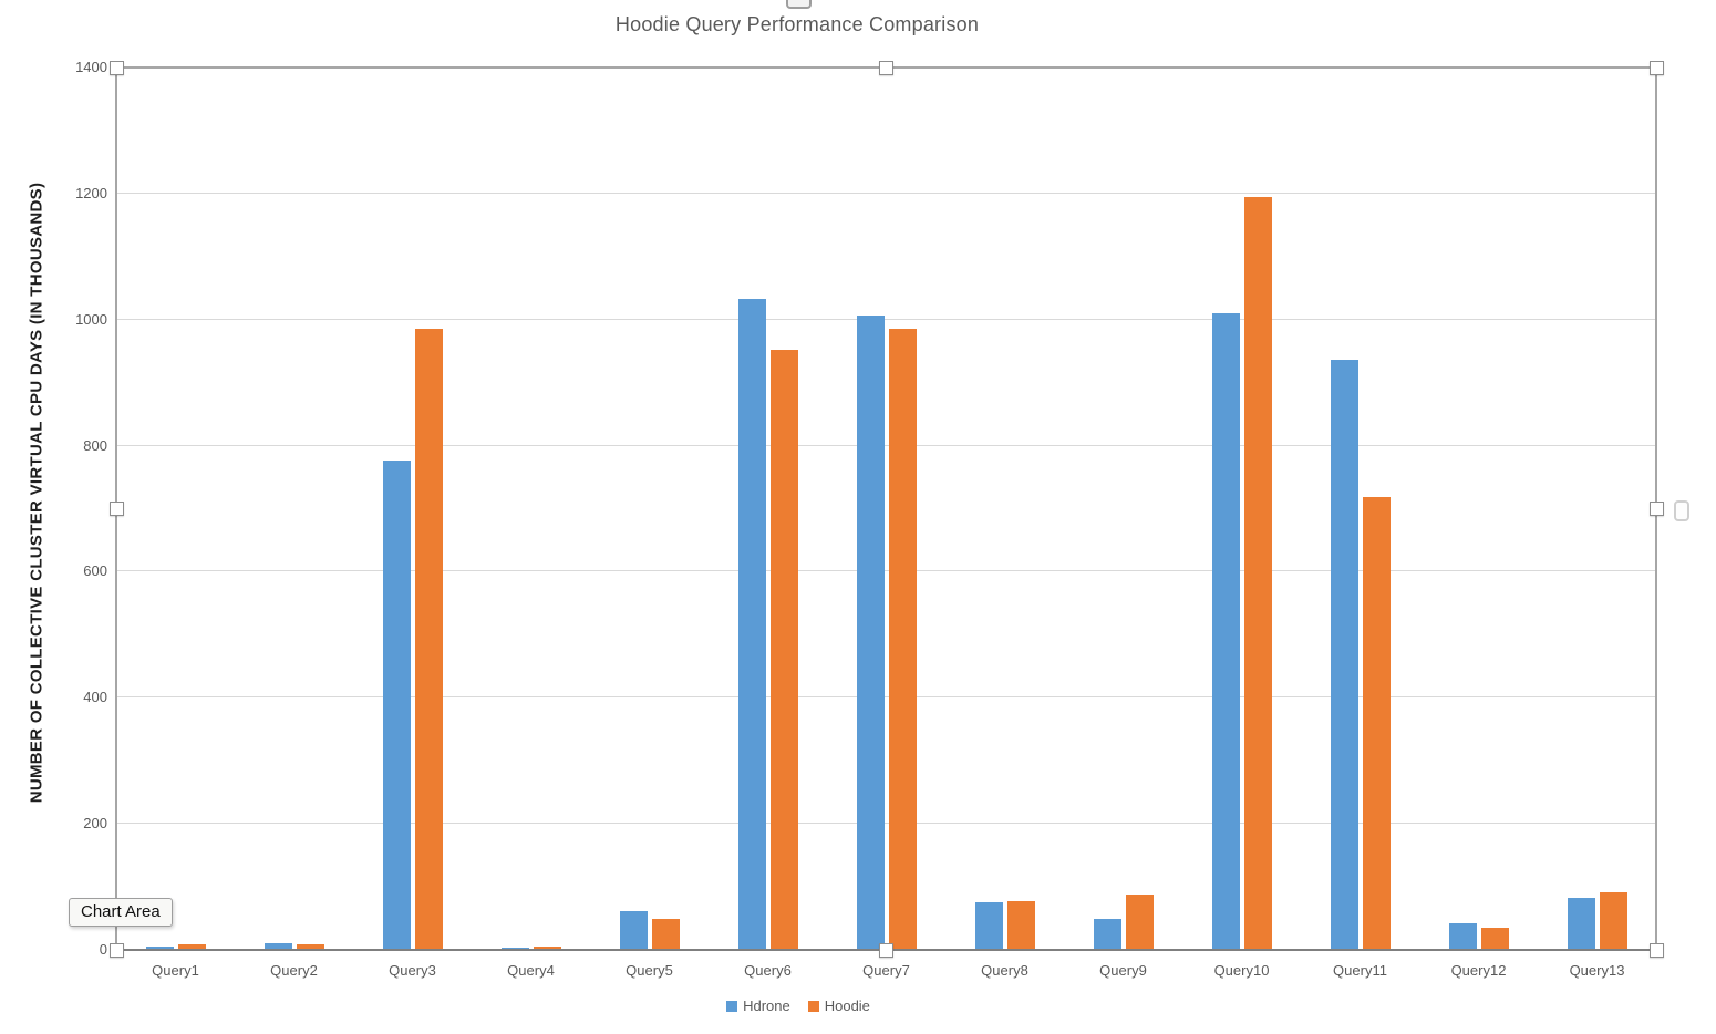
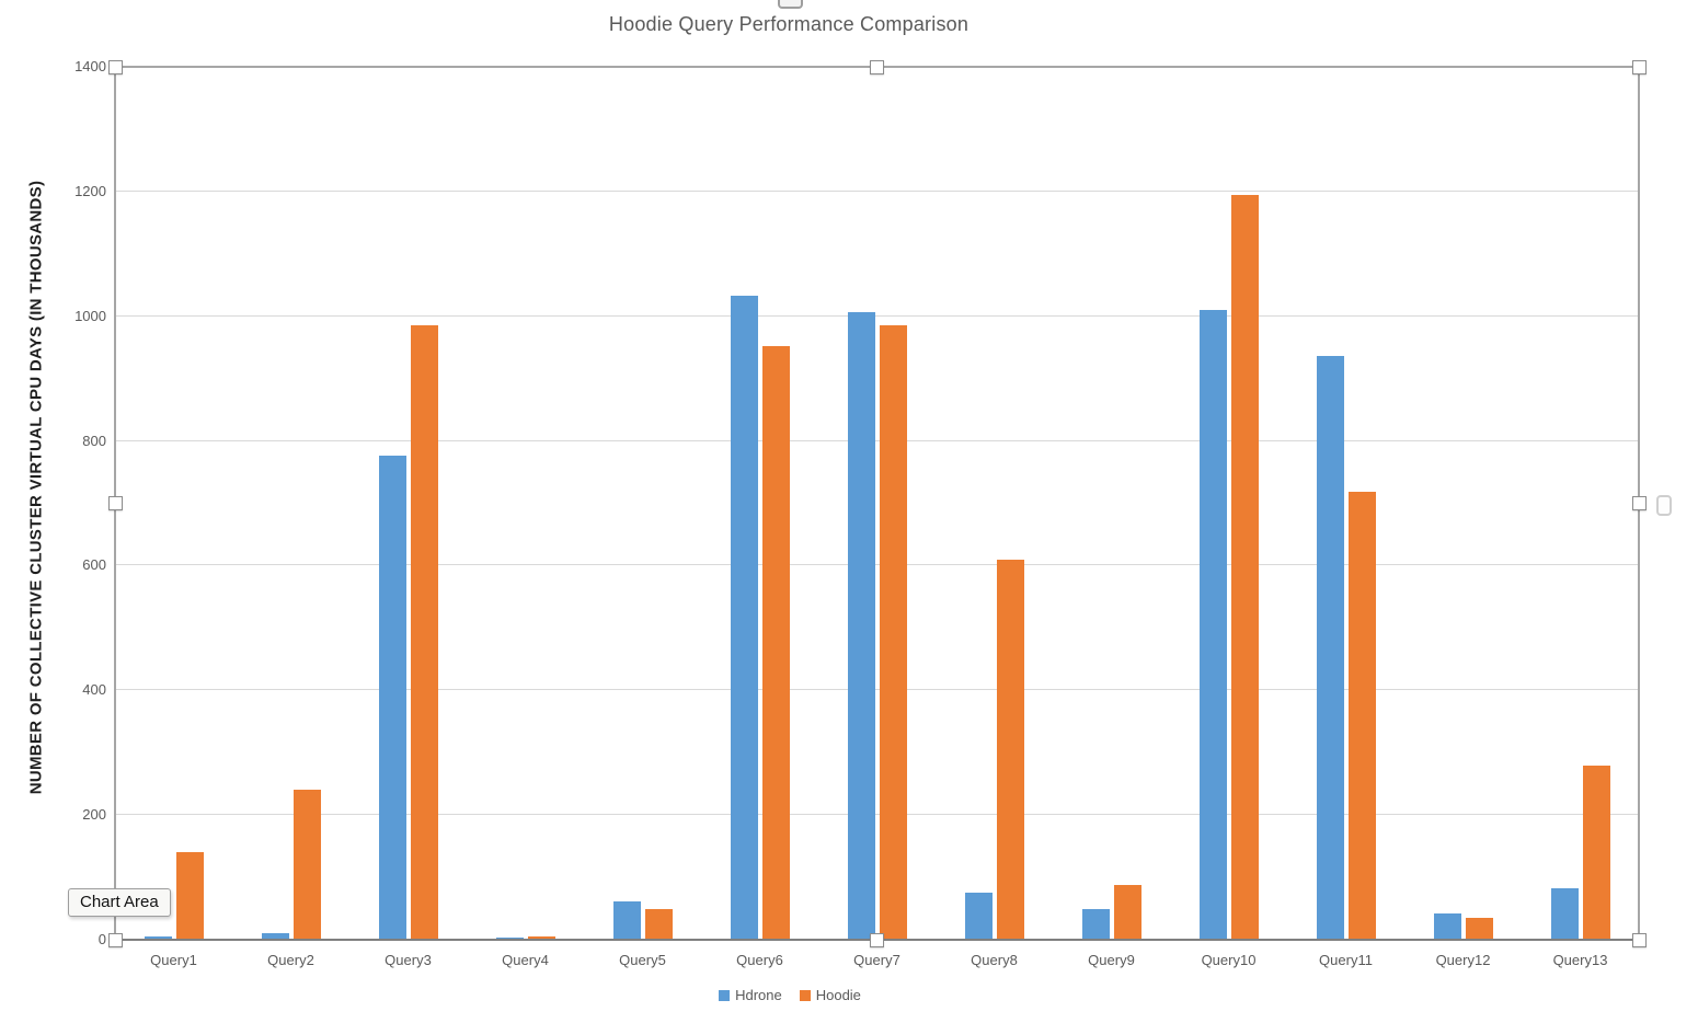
Hoodie/Query1: 10 -> 140
Hoodie/Query2: 10 -> 240
Hoodie/Query8: 80 -> 610
Hoodie/Query13: 90 -> 280
